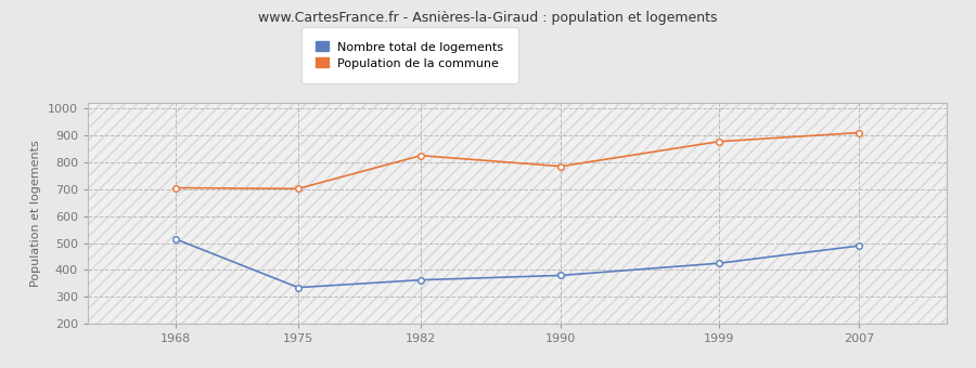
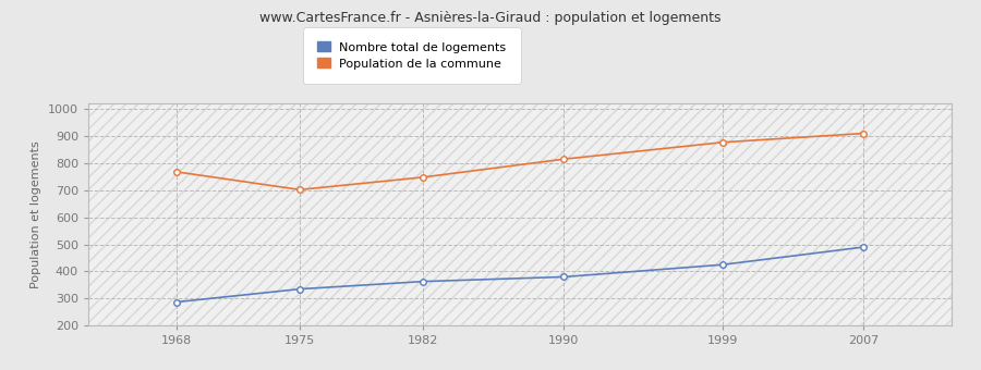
Nombre total de logements/1968: 515 -> 287
Population de la commune/1968: 705 -> 768
Population de la commune/1982: 825 -> 748
Population de la commune/1990: 785 -> 815
